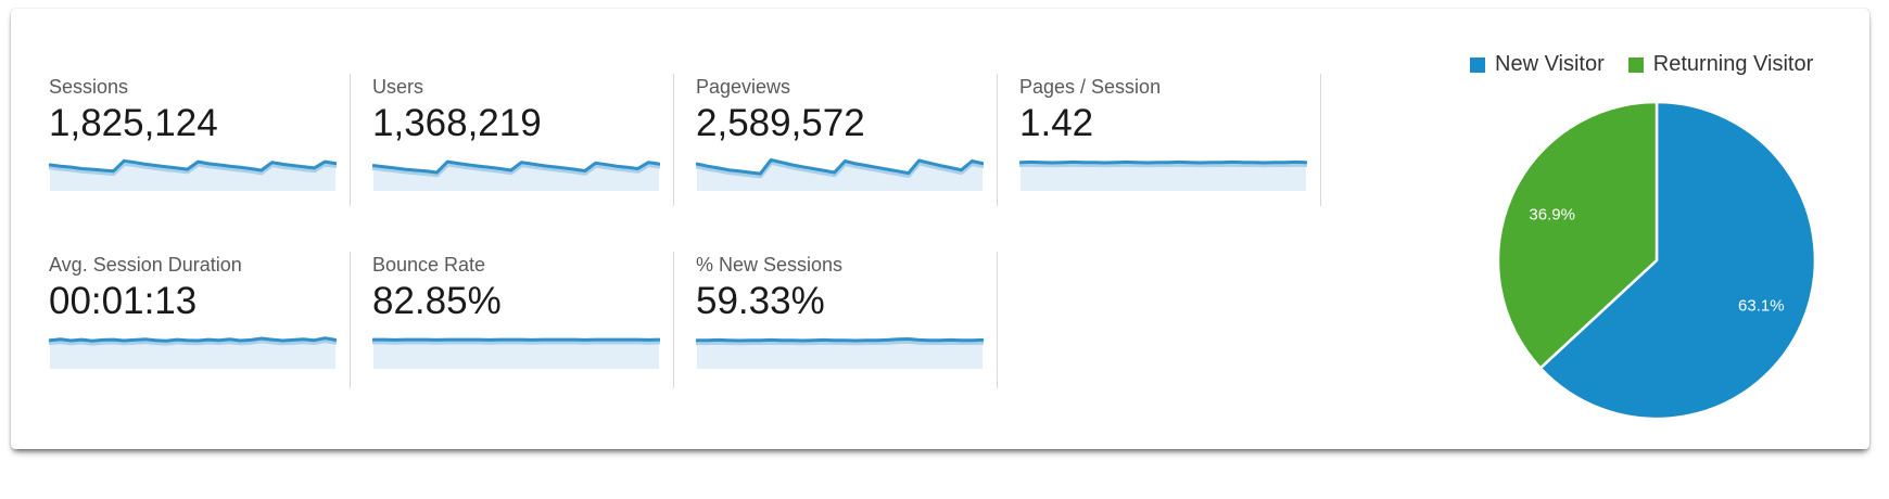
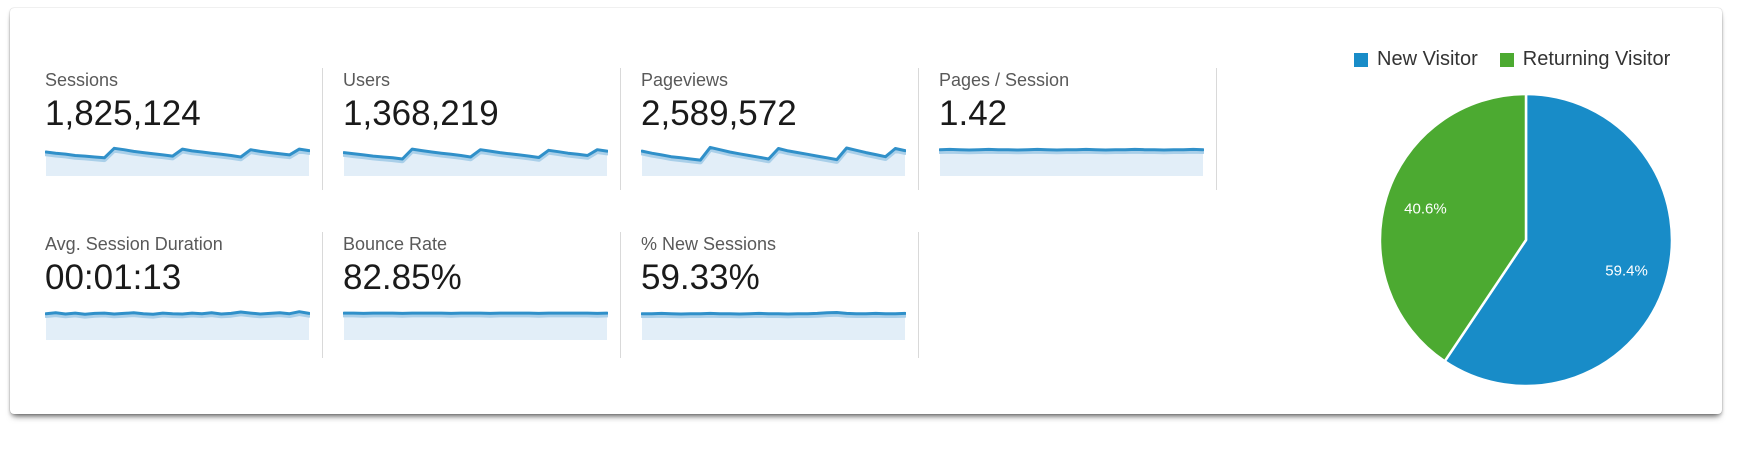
New Visitor: 63.1% -> 59.4%
Returning Visitor: 36.9% -> 40.6%
